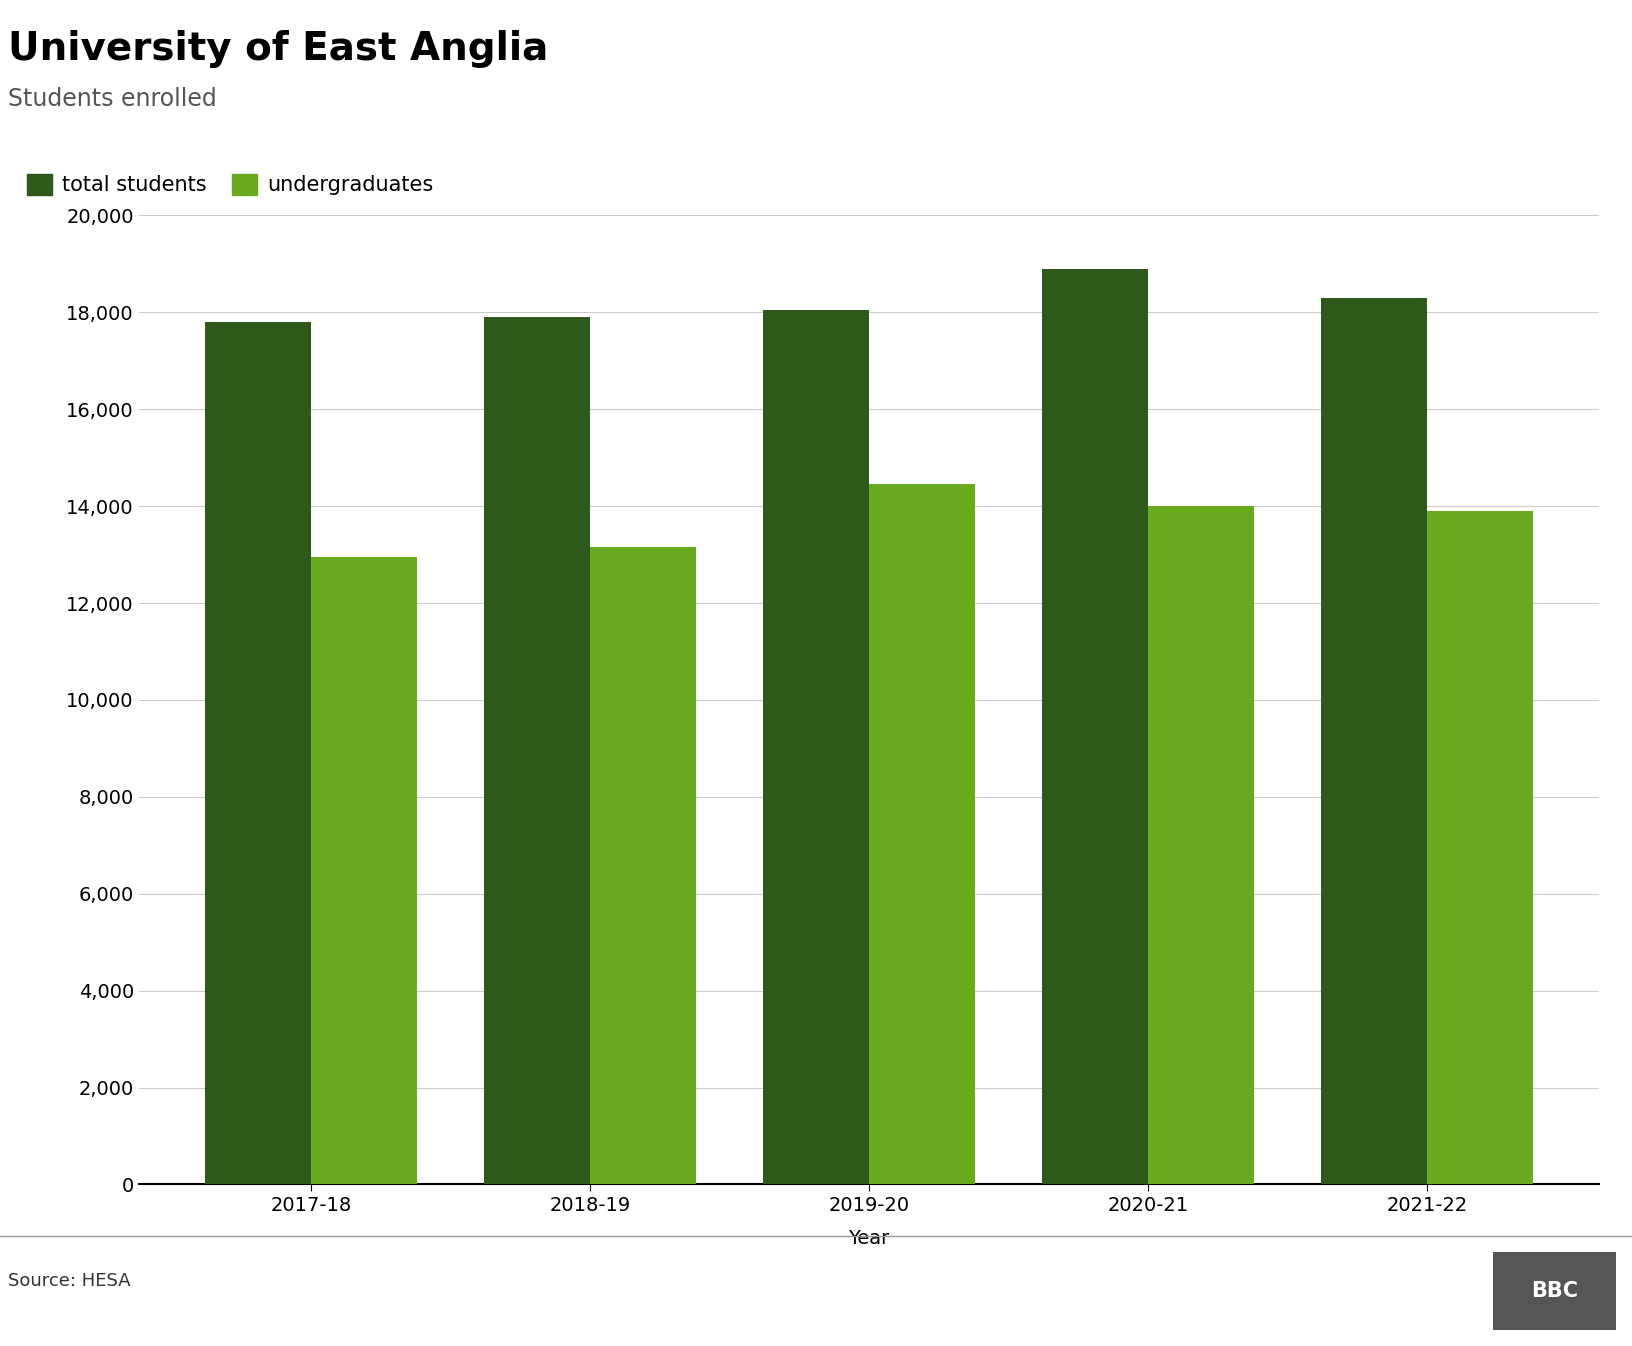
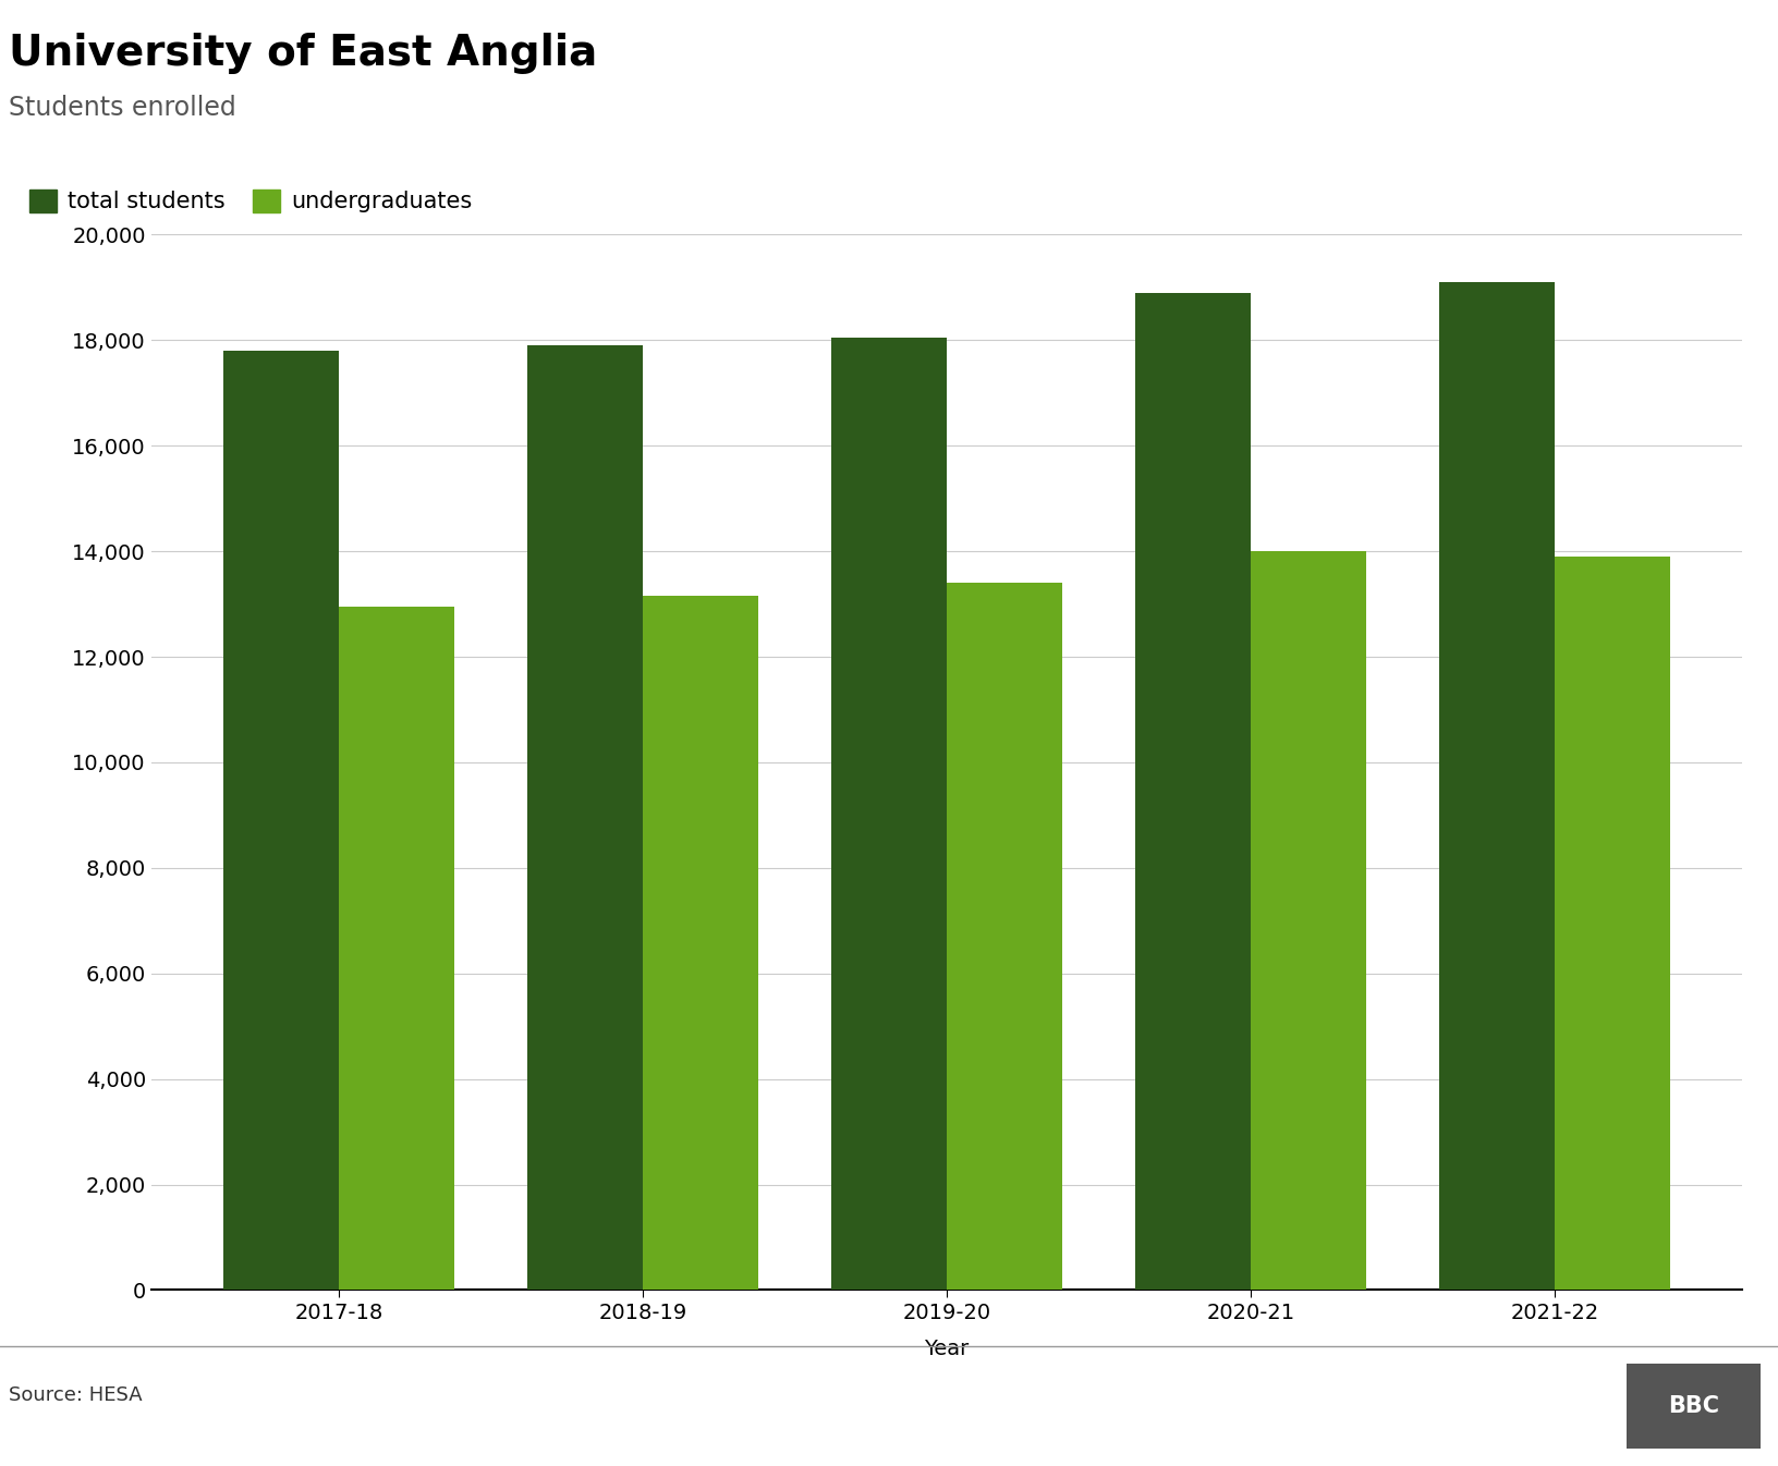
undergraduates/2019-20: 14,450 -> 13,400
total students/2021-22: 18,300 -> 19,100
